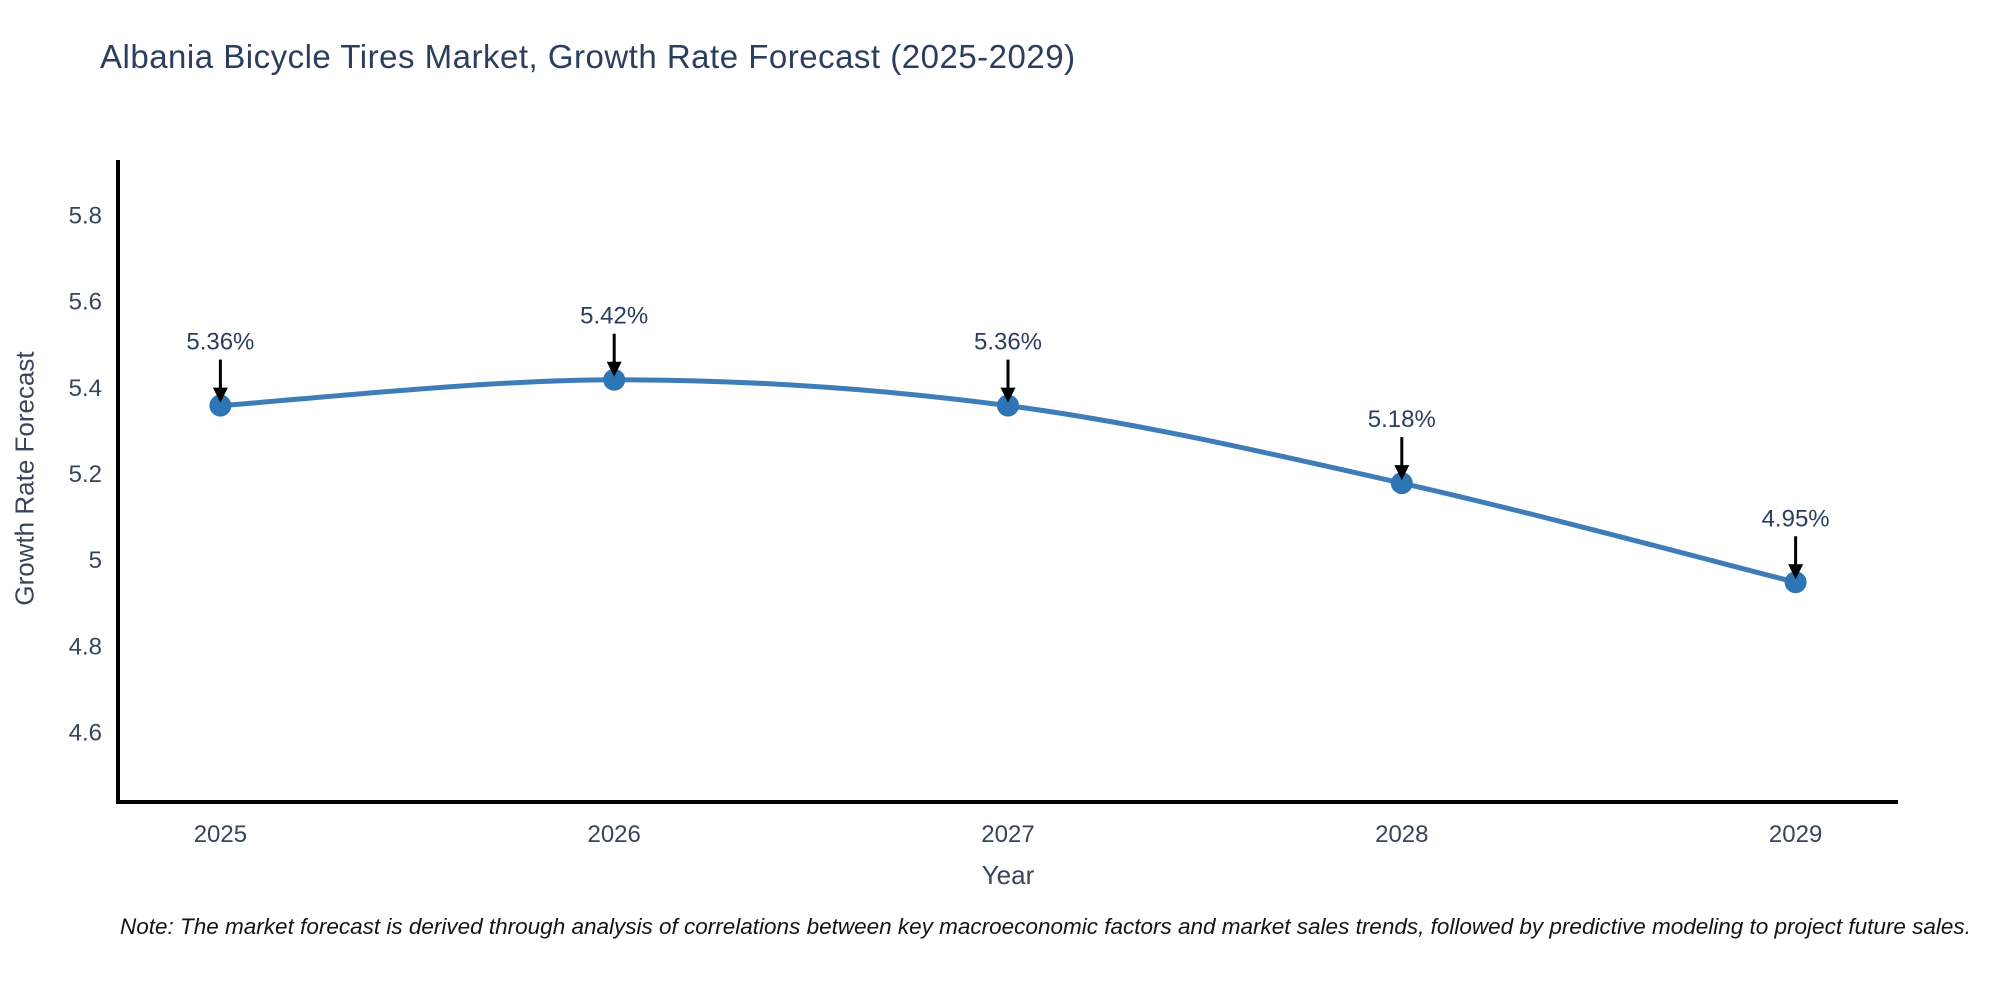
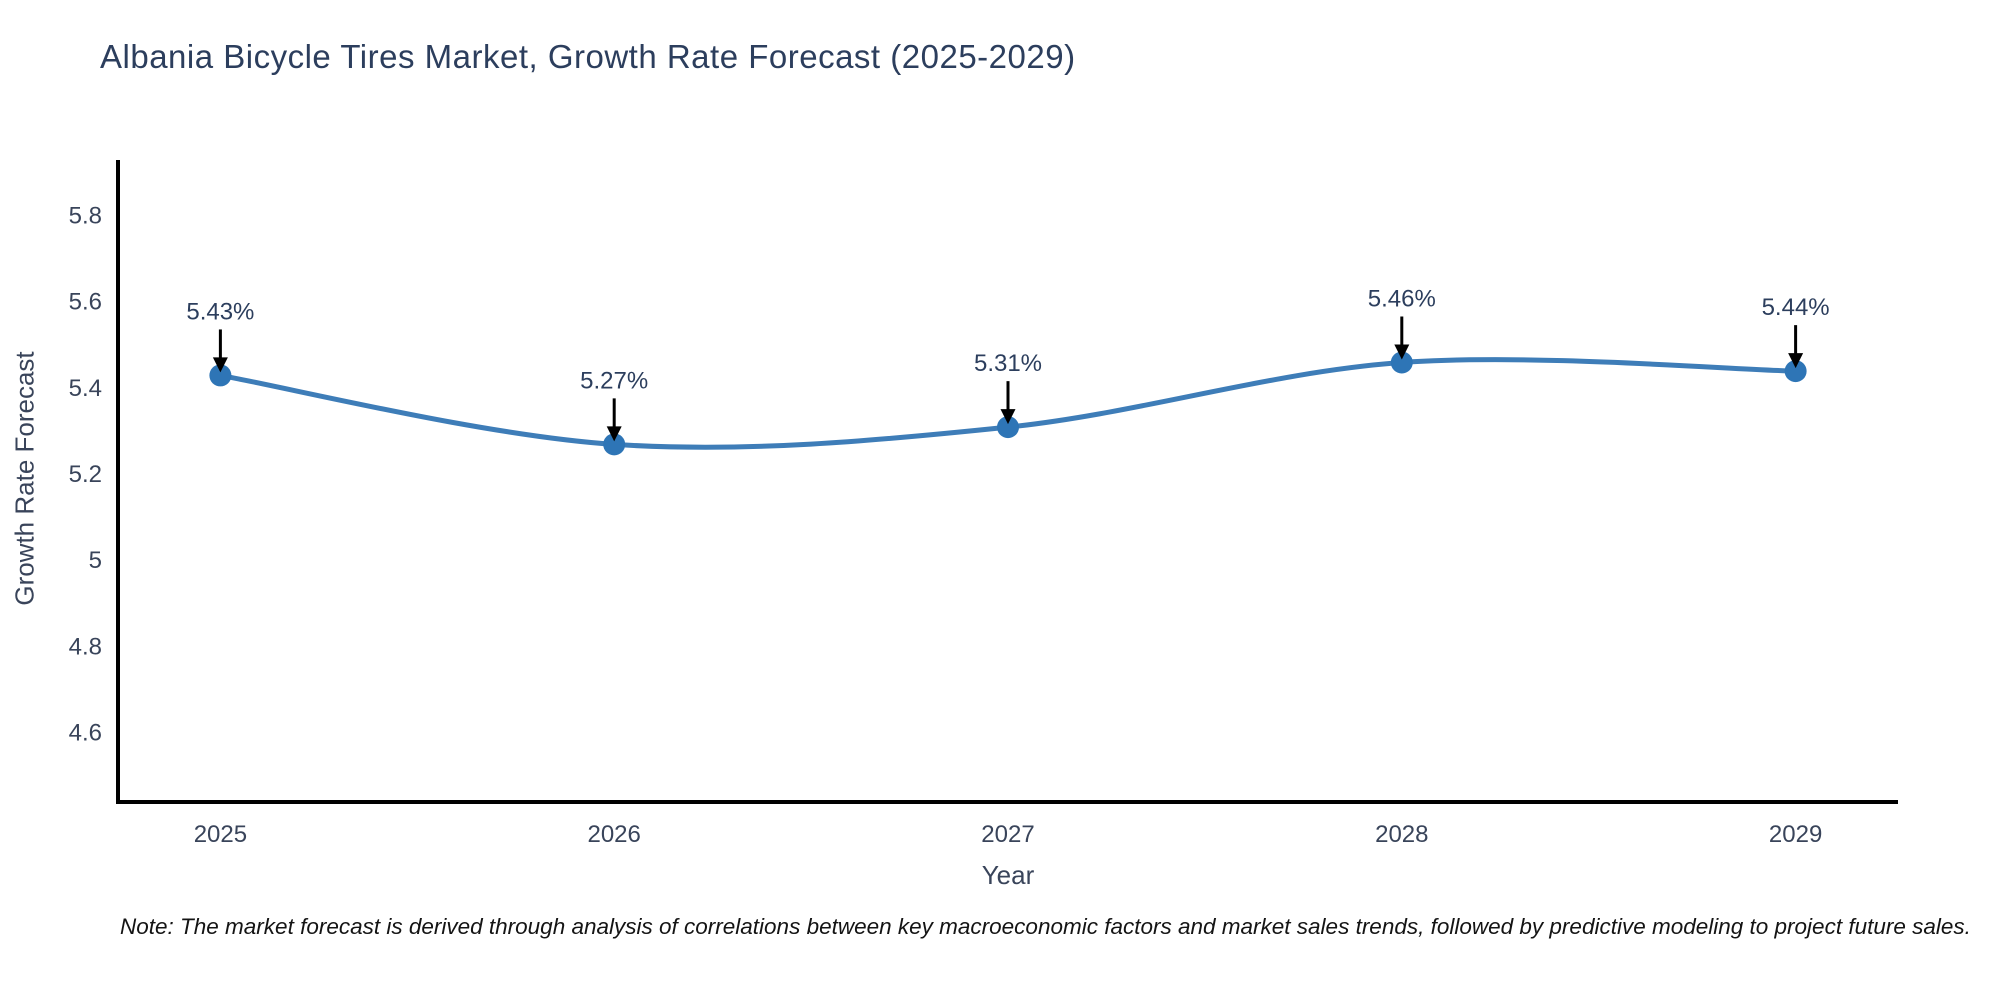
2025: 5.36% -> 5.43%
2026: 5.42% -> 5.27%
2027: 5.36% -> 5.31%
2028: 5.18% -> 5.46%
2029: 4.95% -> 5.44%
